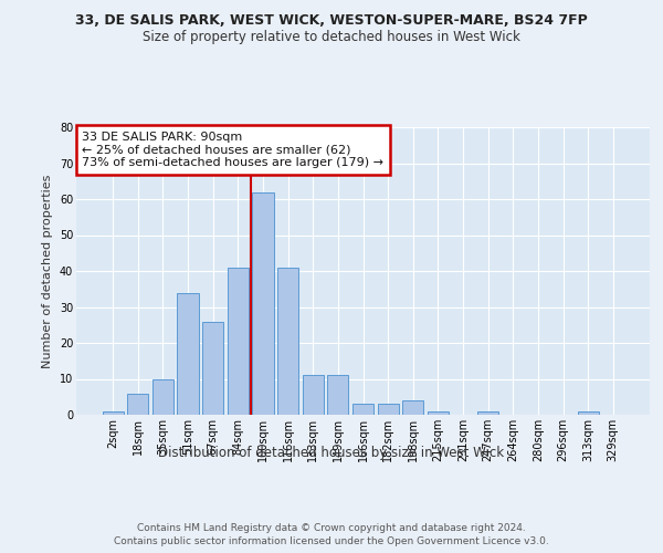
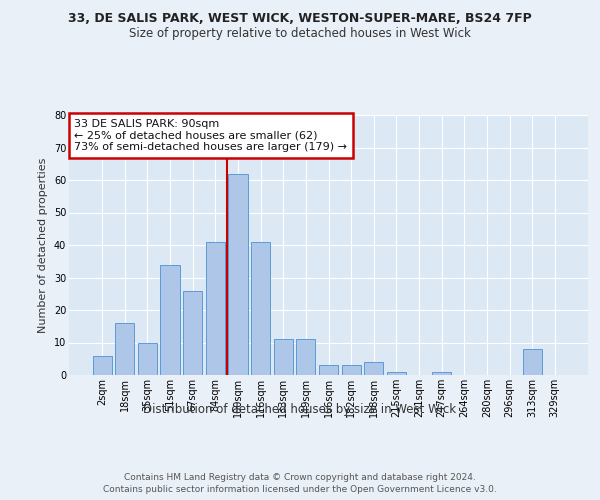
2sqm: 1 -> 6
18sqm: 6 -> 16
313sqm: 1 -> 8
